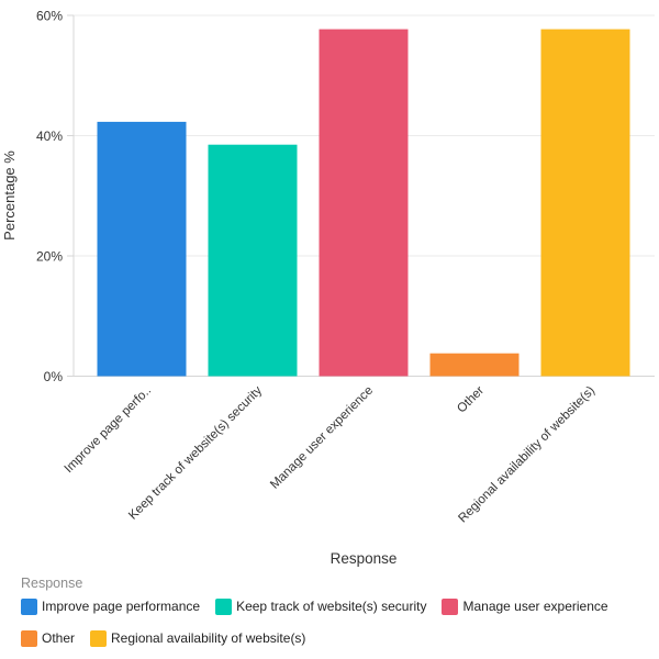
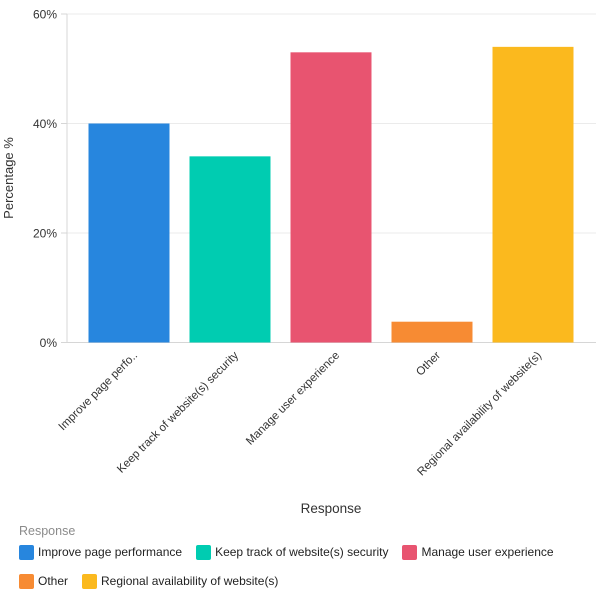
Improve page performance: 42% -> 40%
Keep track of website(s) security: 38% -> 34%
Manage user experience: 58% -> 53%
Regional availability of website(s): 58% -> 54%
